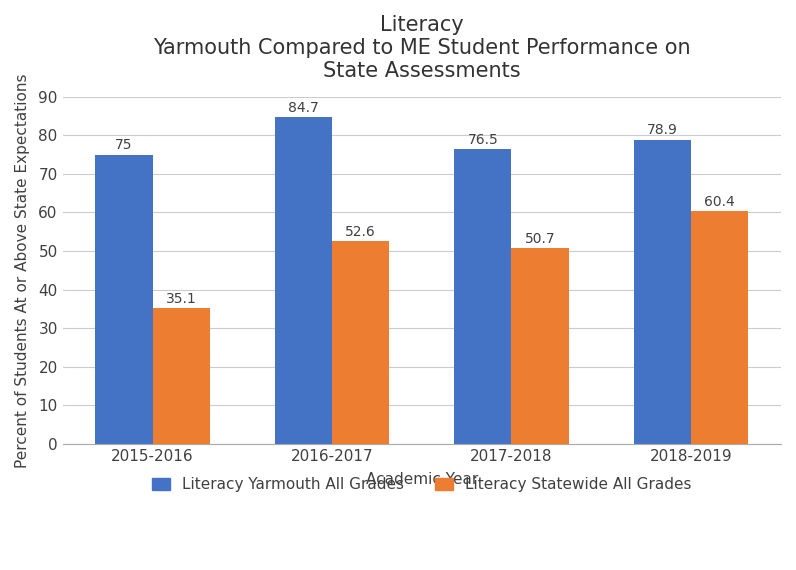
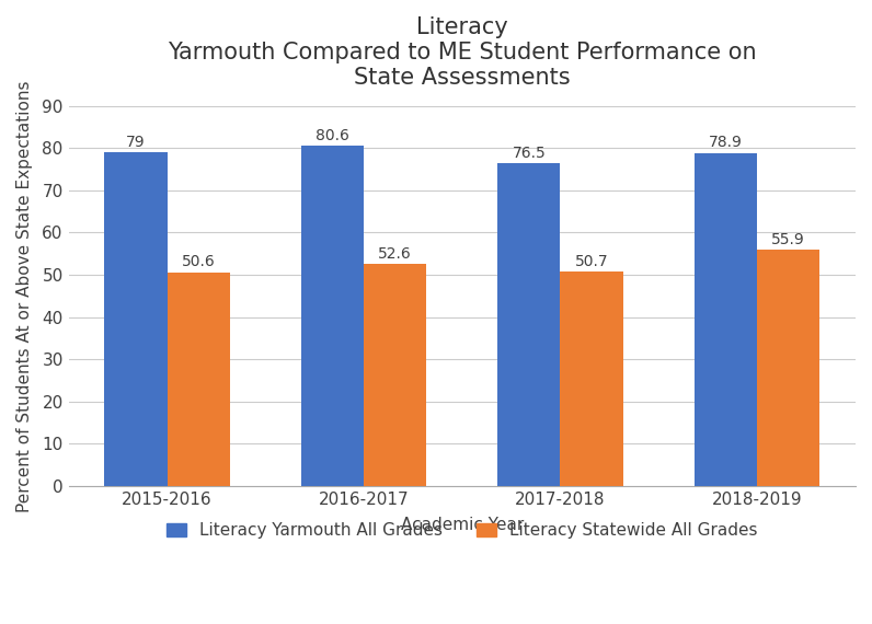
Literacy Yarmouth All Grades/2015-2016: 75 -> 79
Literacy Statewide All Grades/2015-2016: 35.1 -> 50.6
Literacy Yarmouth All Grades/2016-2017: 84.7 -> 80.6
Literacy Statewide All Grades/2018-2019: 60.4 -> 55.9
